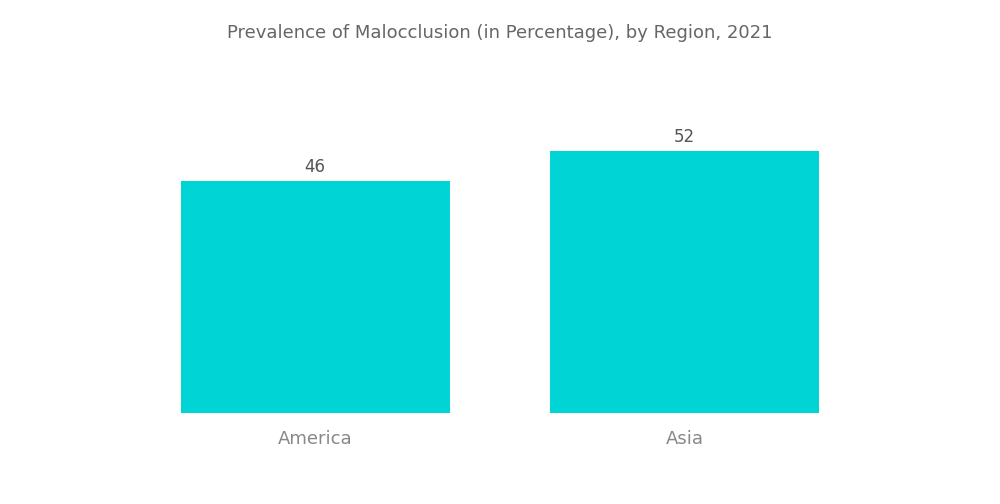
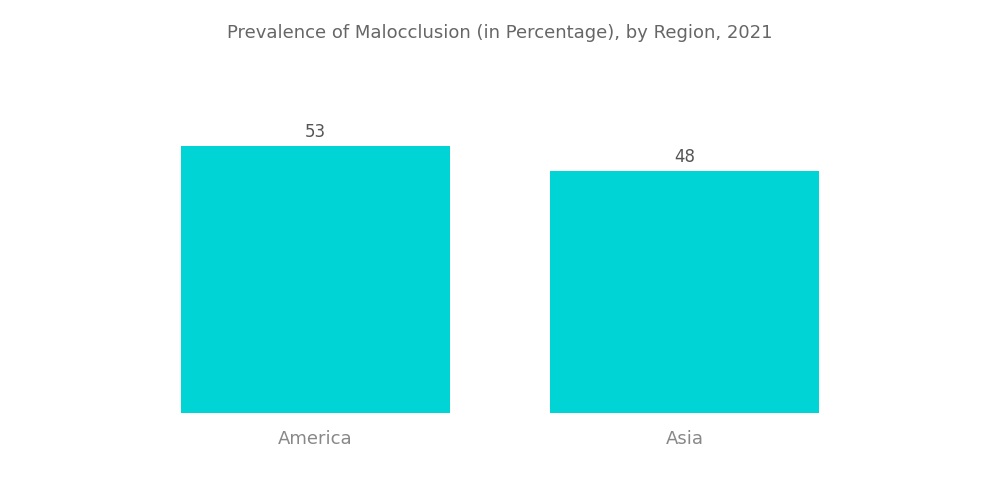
America: 46 -> 53
Asia: 52 -> 48
